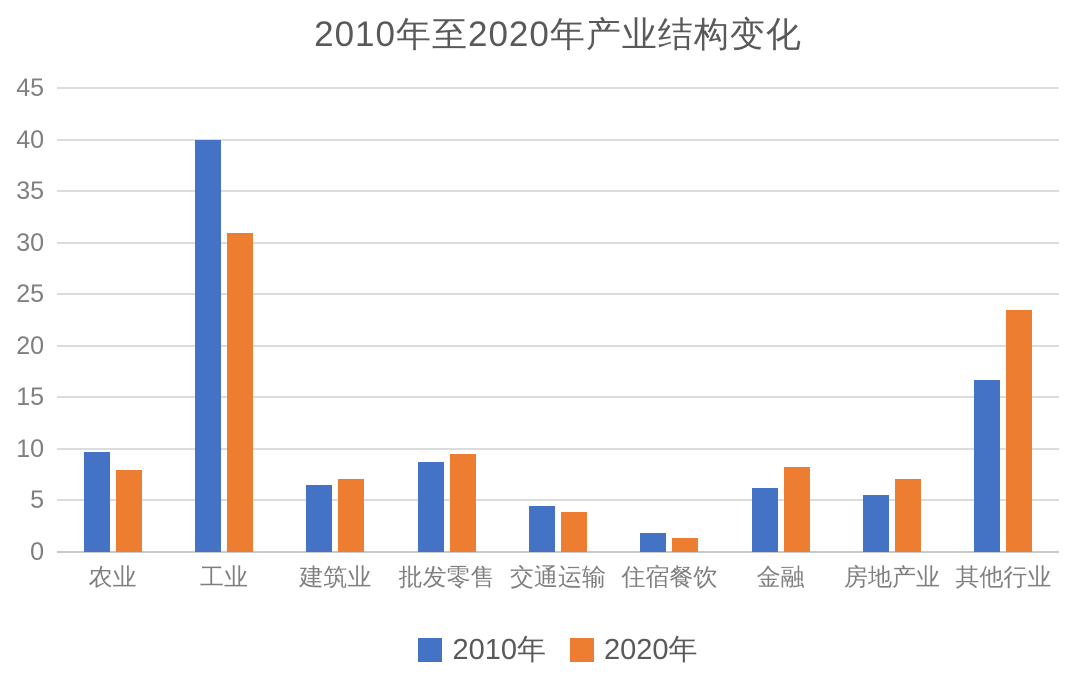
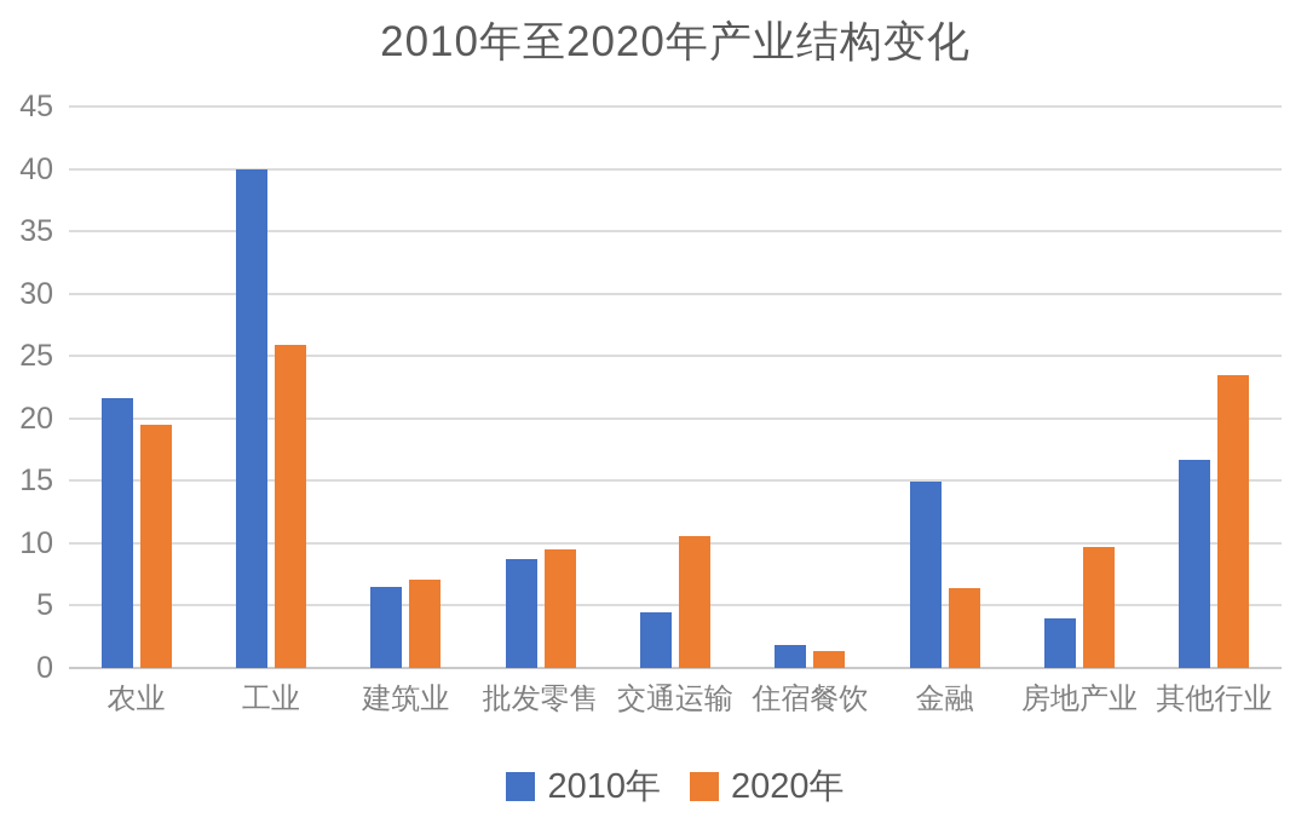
2010年/农业: 9.7 -> 21.6
2020年/农业: 8.0 -> 19.5
2020年/工业: 30.9 -> 25.9
2020年/交通运输: 3.9 -> 10.6
2010年/金融: 6.2 -> 14.9
2020年/金融: 8.2 -> 6.4
2010年/房地产业: 5.5 -> 4.0
2020年/房地产业: 7.1 -> 9.7
